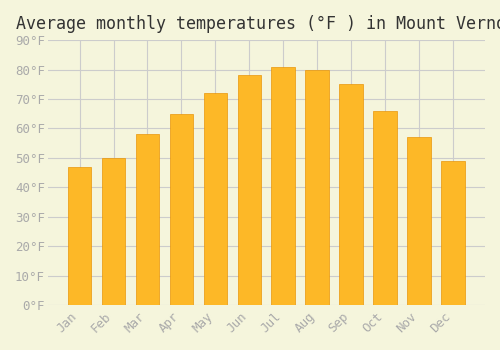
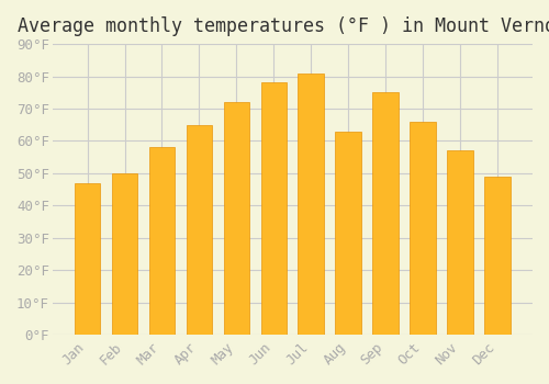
Aug: 80°F -> 63°F
